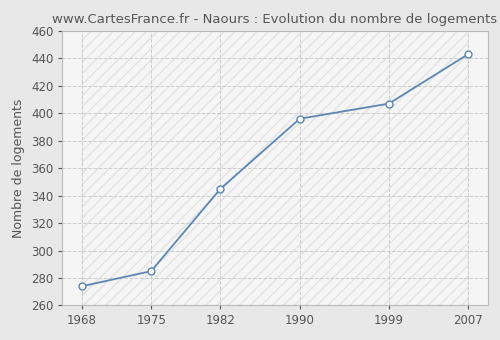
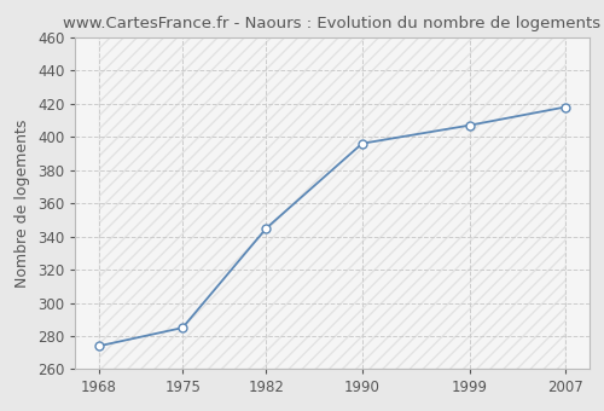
2007: 443 -> 418
